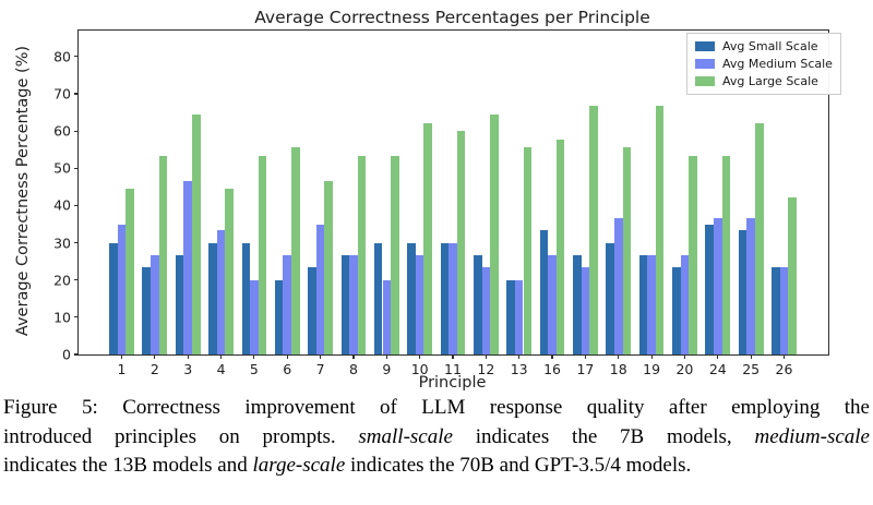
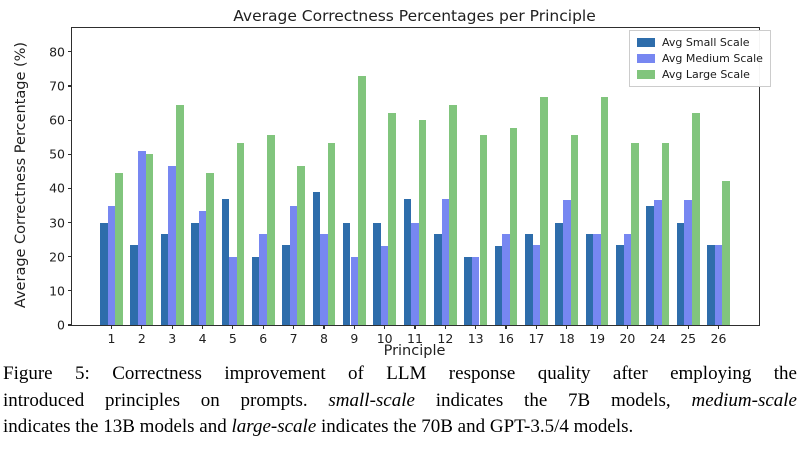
Avg Medium Scale/2: 27 -> 51
Avg Large Scale/2: 53 -> 50
Avg Small Scale/5: 30 -> 37
Avg Small Scale/8: 27 -> 39
Avg Large Scale/9: 53 -> 73
Avg Medium Scale/10: 27 -> 23
Avg Small Scale/11: 30 -> 37
Avg Medium Scale/12: 23 -> 37
Avg Small Scale/16: 33 -> 23
Avg Small Scale/25: 33 -> 30
